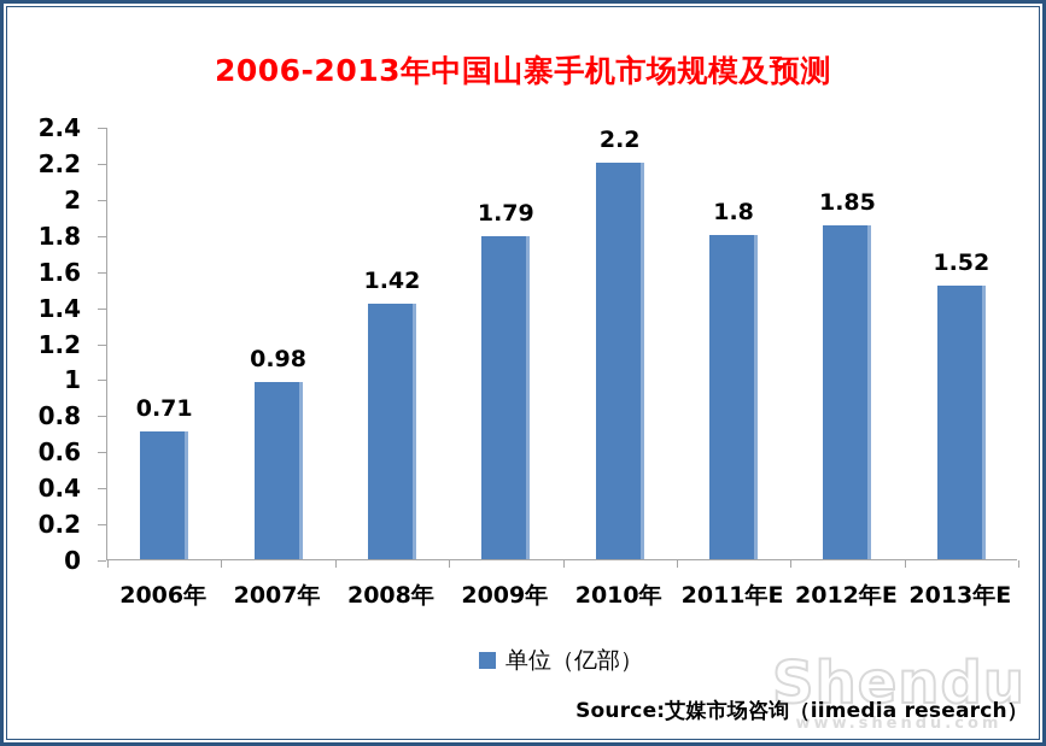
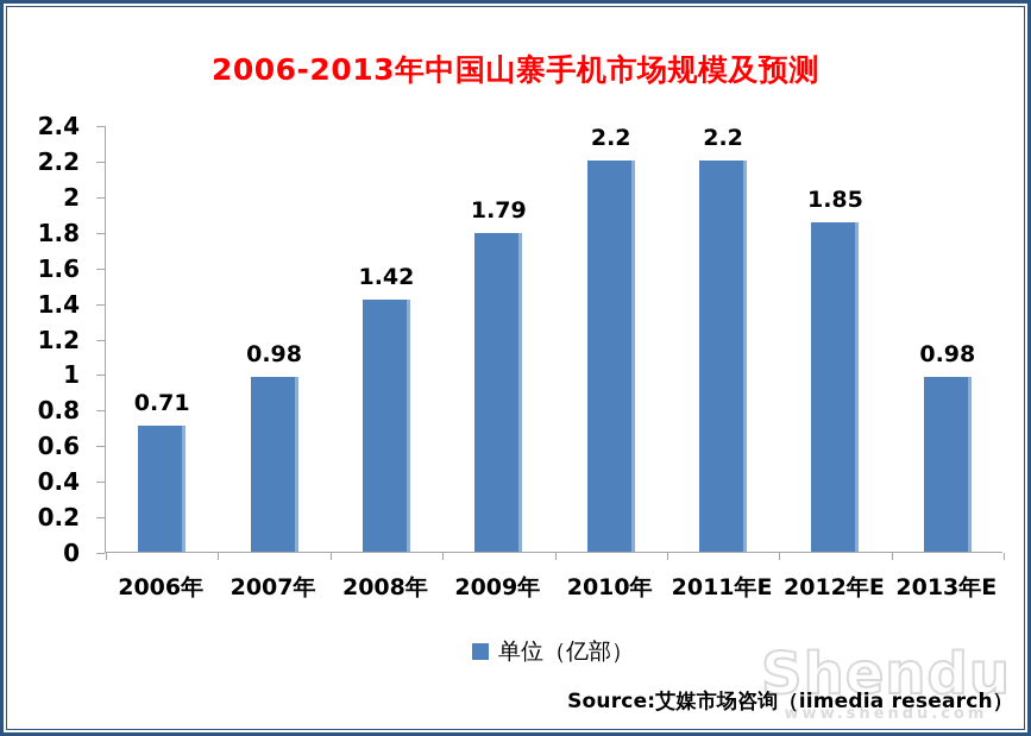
2011年E: 1.8 -> 2.2
2013年E: 1.52 -> 0.98
